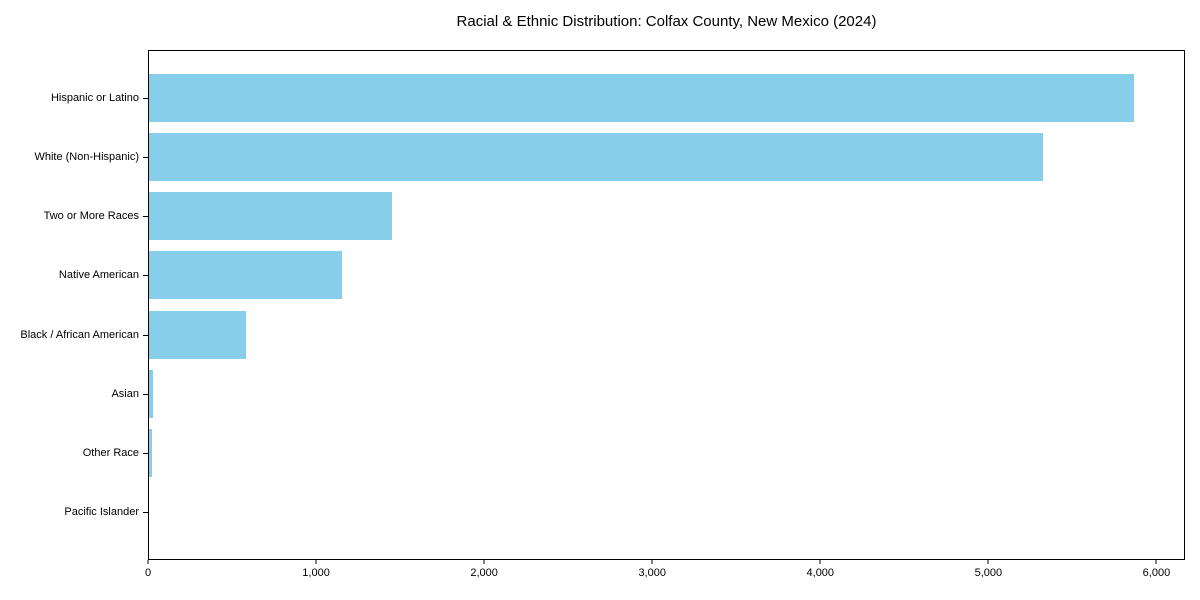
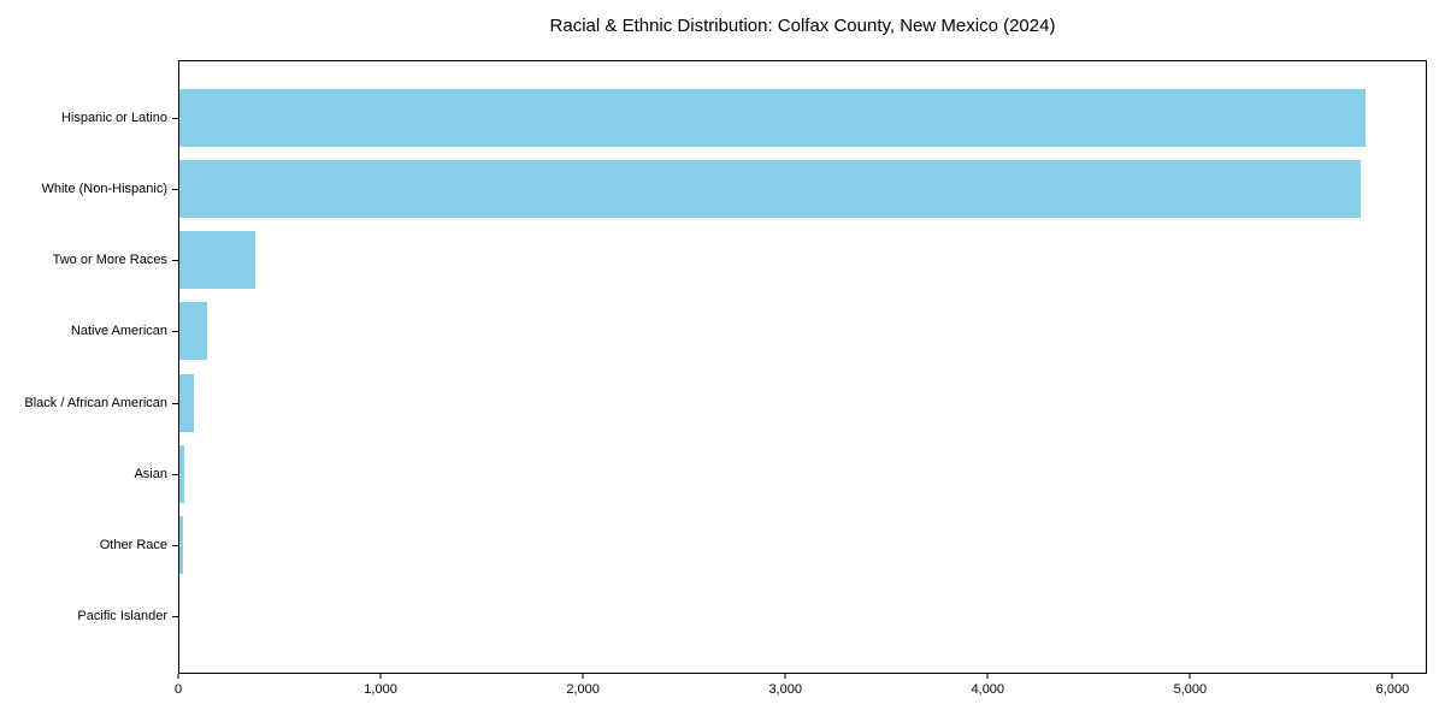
White (Non-Hispanic): 5330 -> 5850
Two or More Races: 1450 -> 380
Native American: 1150 -> 140
Black / African American: 580 -> 70
